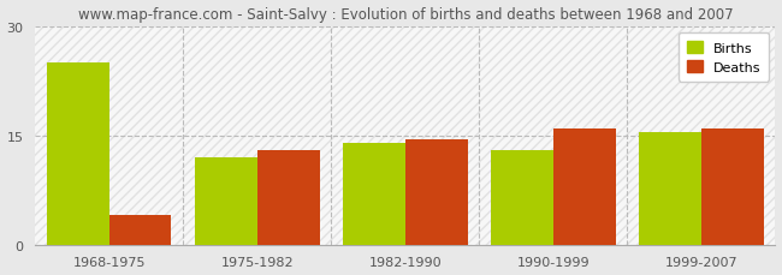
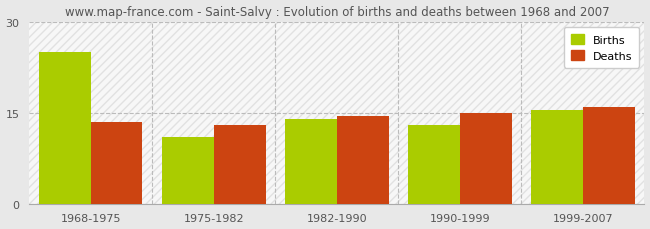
Deaths/1968-1975: 4.0 -> 13.5
Births/1975-1982: 12.0 -> 11.0
Deaths/1990-1999: 16.0 -> 15.0
